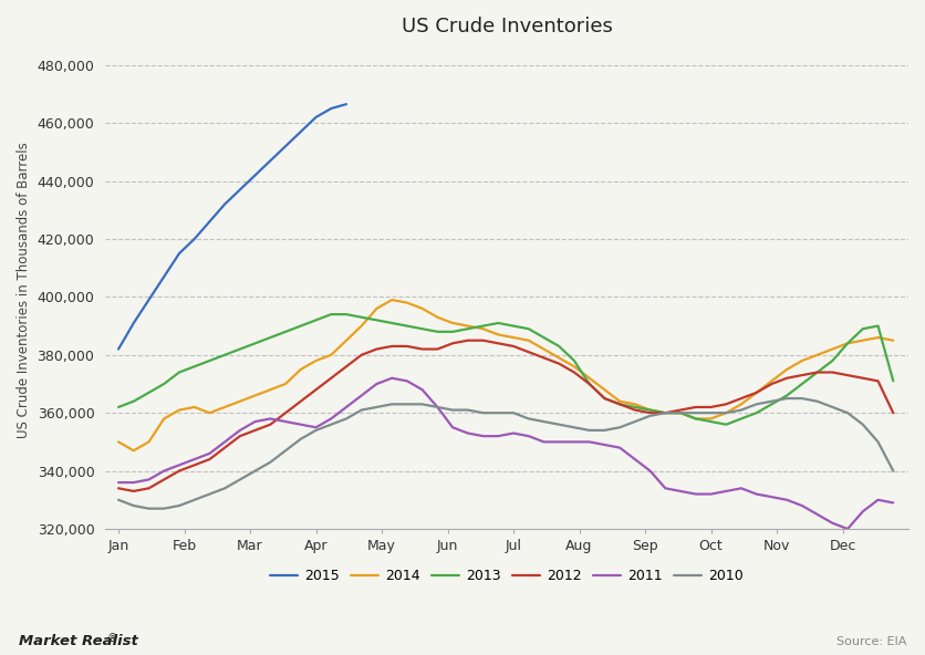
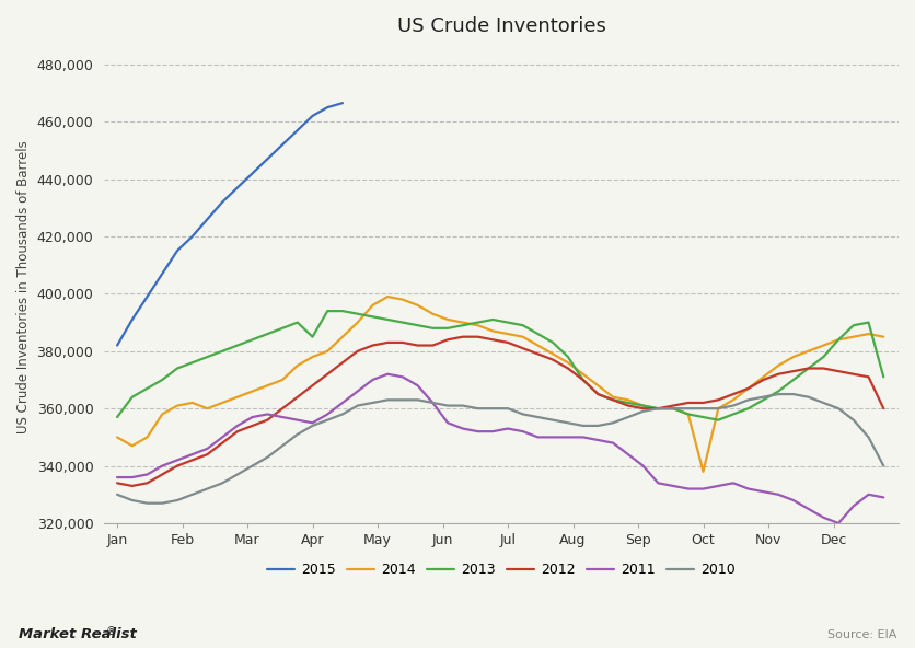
2013/Jan: 362,000 -> 357,000
2013/Apr: 392,000 -> 385,000
2014/Oct: 358,000 -> 338,000
